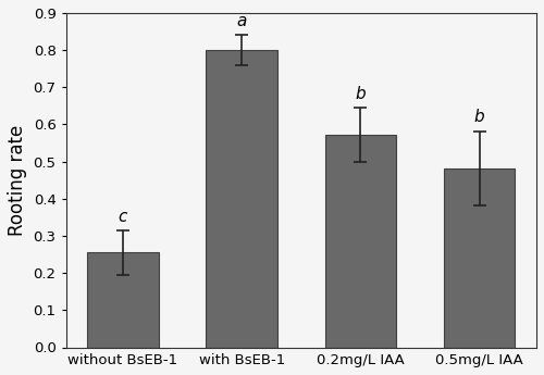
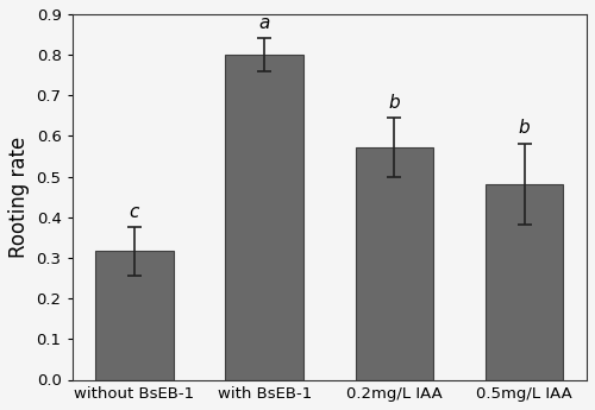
without BsEB-1: 0.255 -> 0.317
